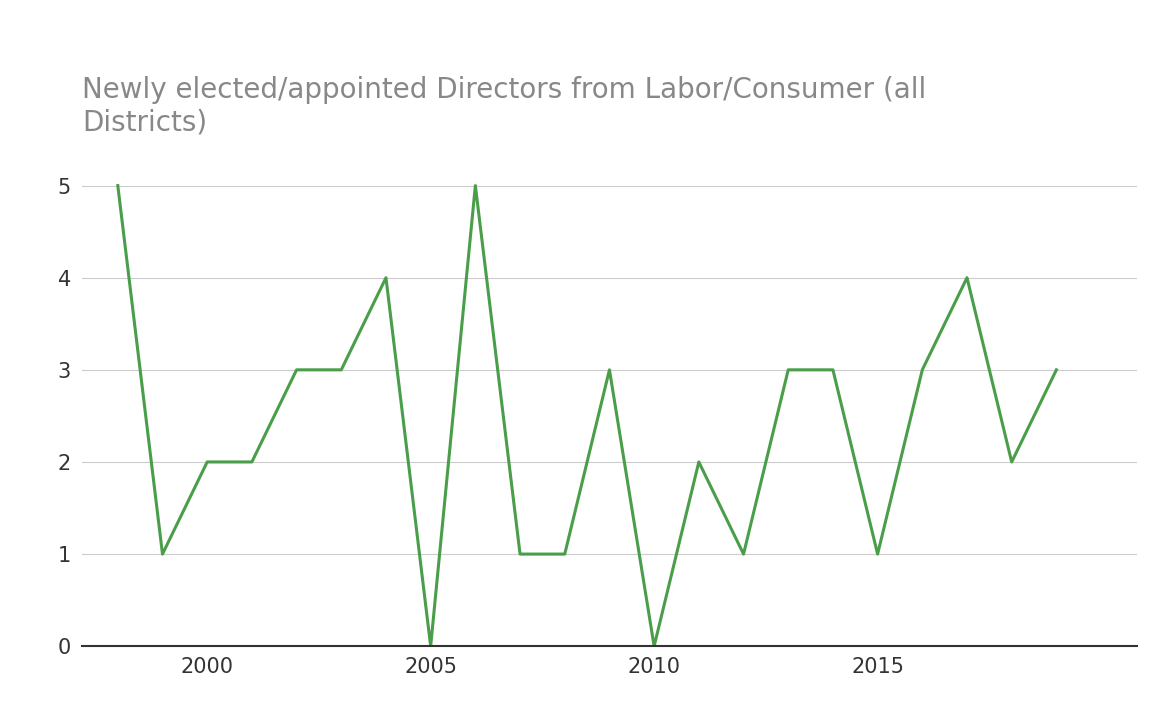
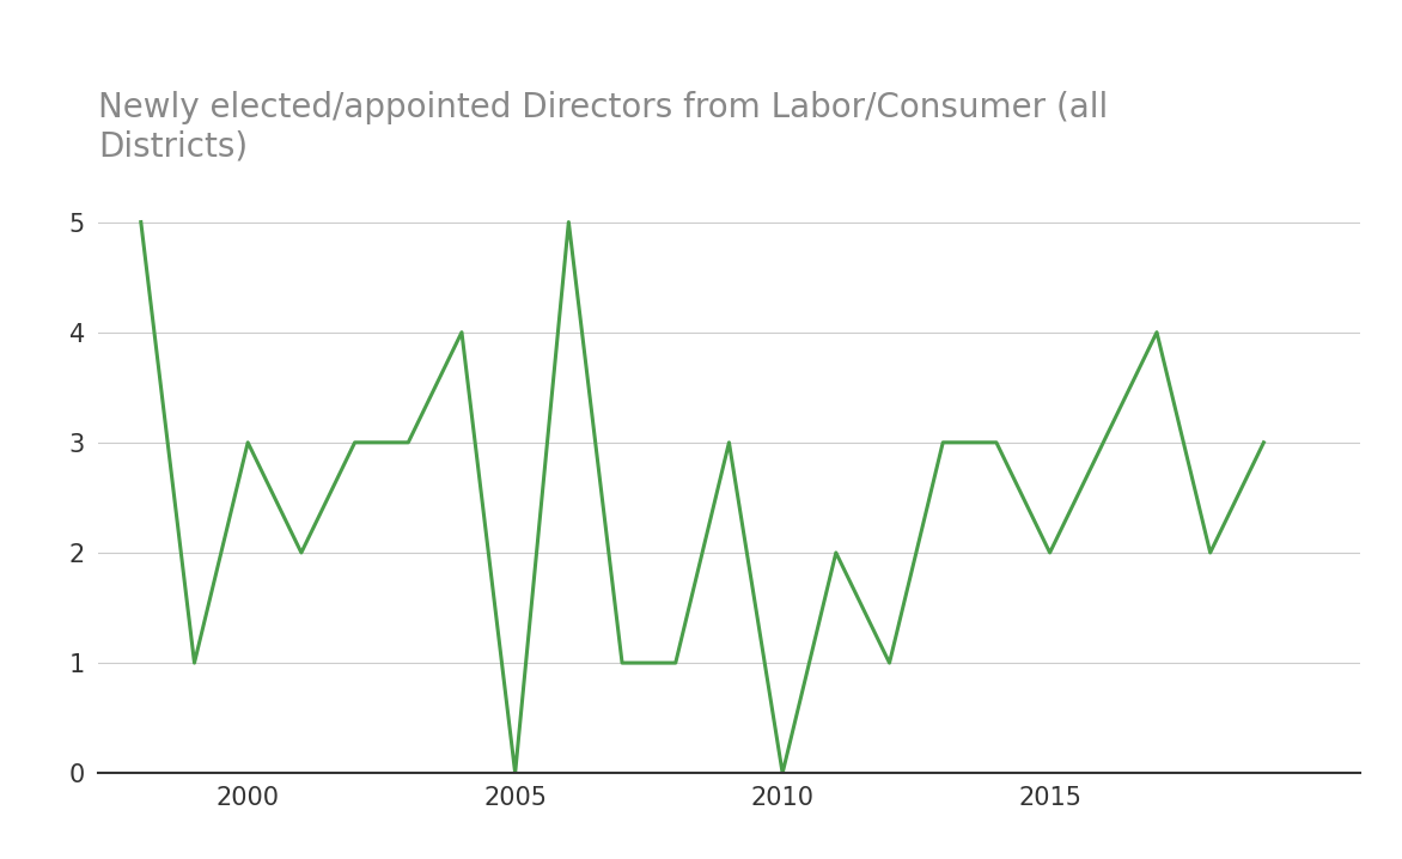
2000: 2 -> 3
2015: 1 -> 2
